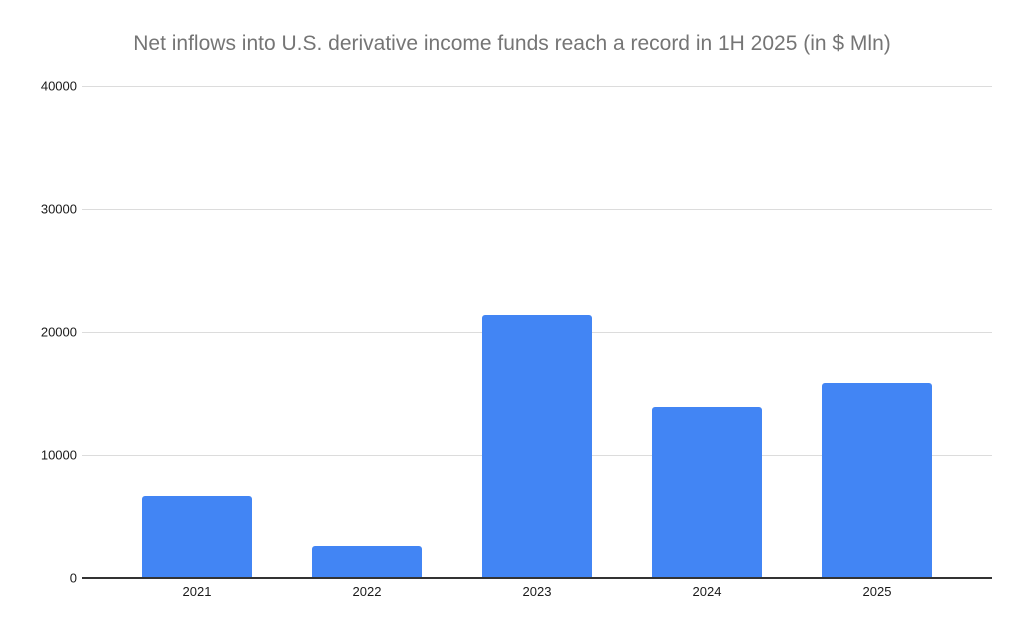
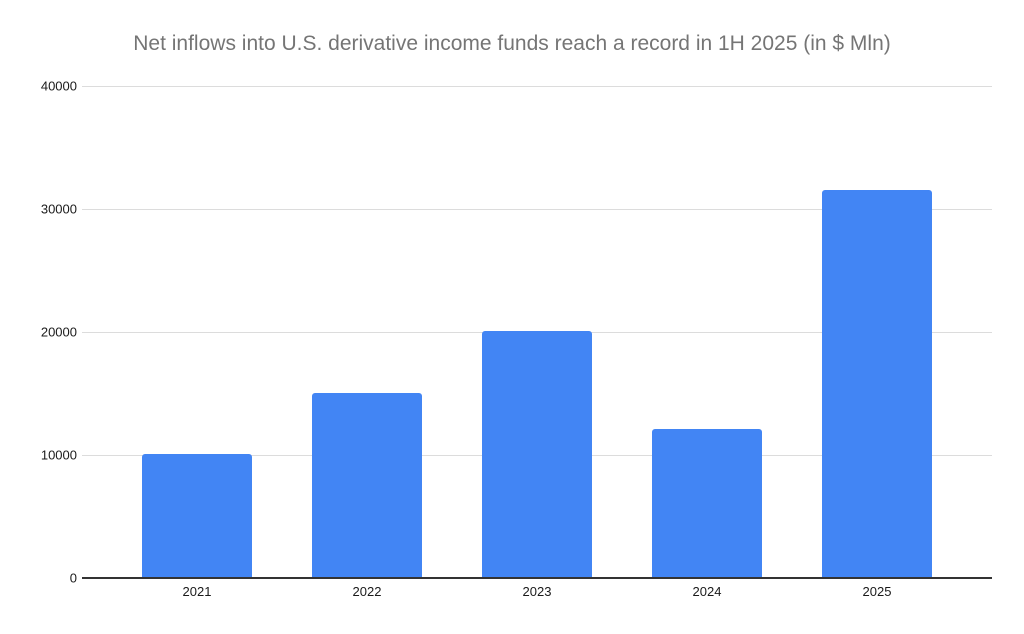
2021: 6600 -> 10000
2022: 2500 -> 15000
2023: 21300 -> 20000
2024: 13800 -> 12000
2025: 15800 -> 31500
